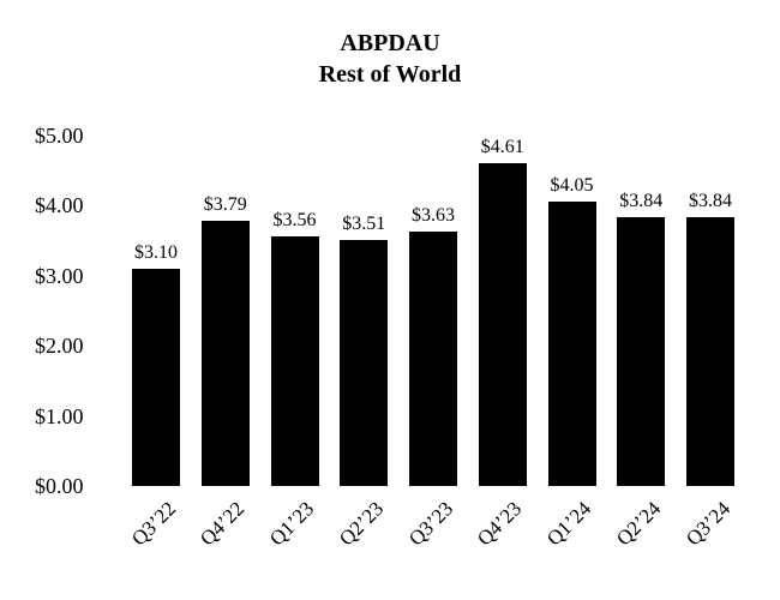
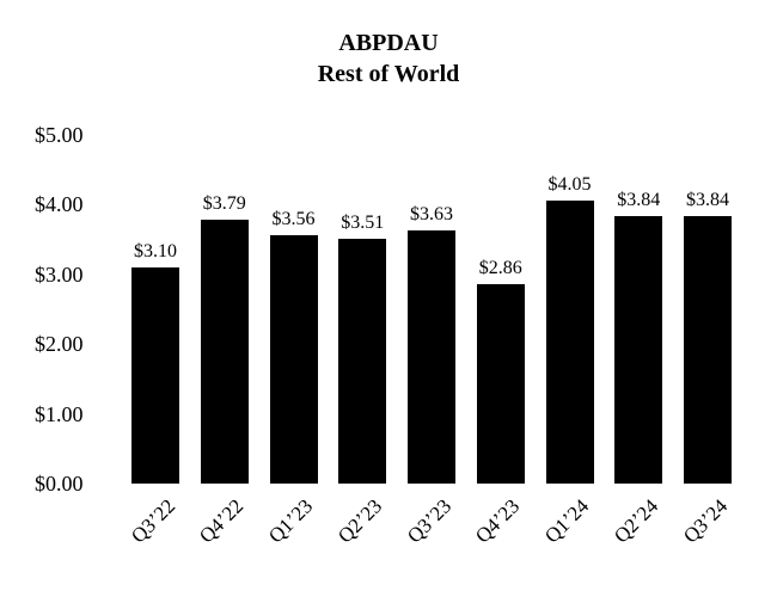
Q4’23: $4.61 -> $2.86
